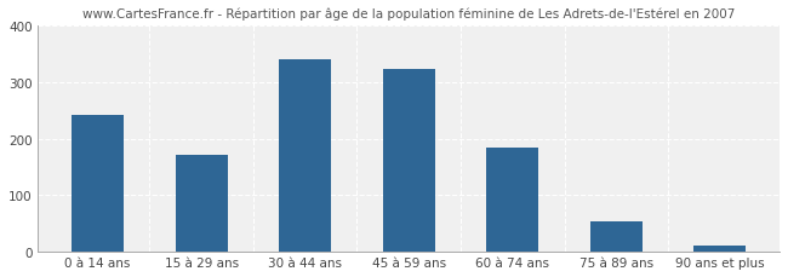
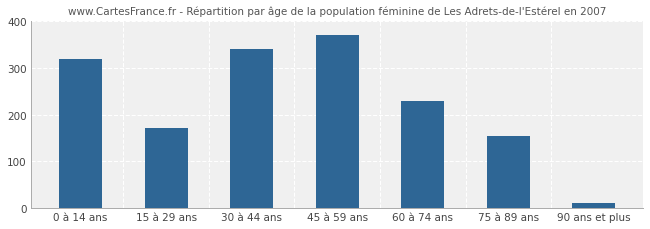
0 à 14 ans: 243 -> 320
45 à 59 ans: 323 -> 370
60 à 74 ans: 184 -> 230
75 à 89 ans: 54 -> 155
